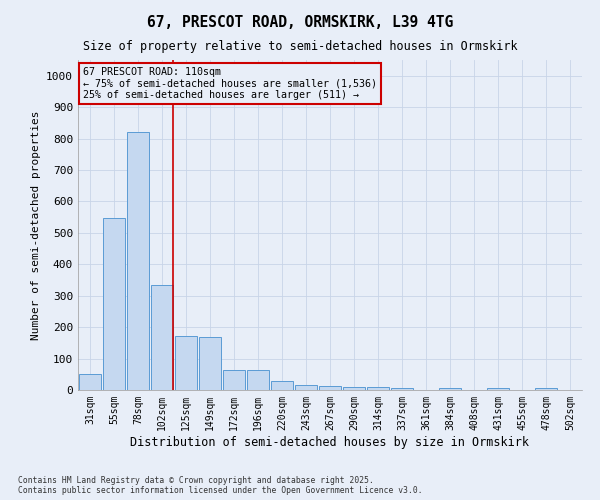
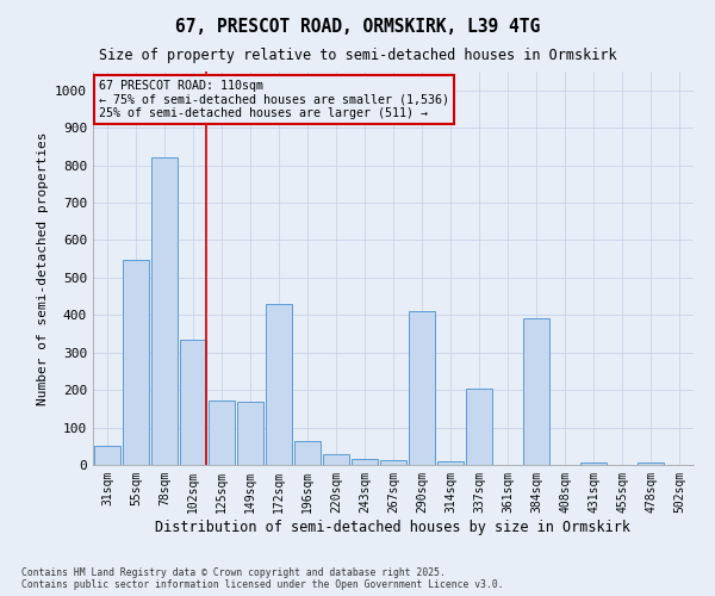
172sqm: 65 -> 430
290sqm: 10 -> 410
337sqm: 5 -> 205
384sqm: 5 -> 390
